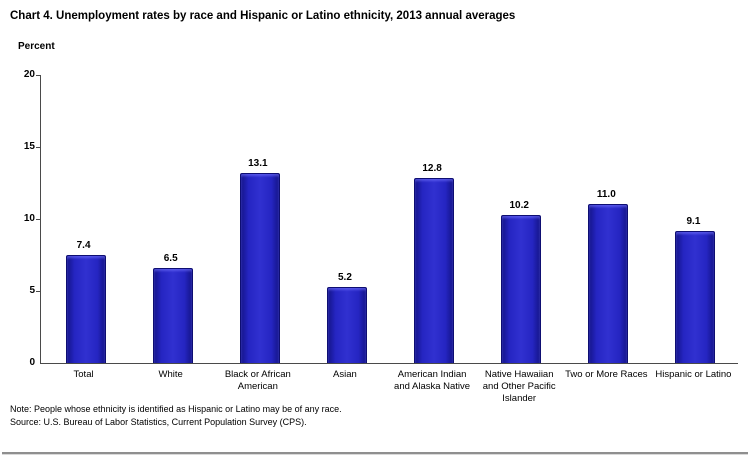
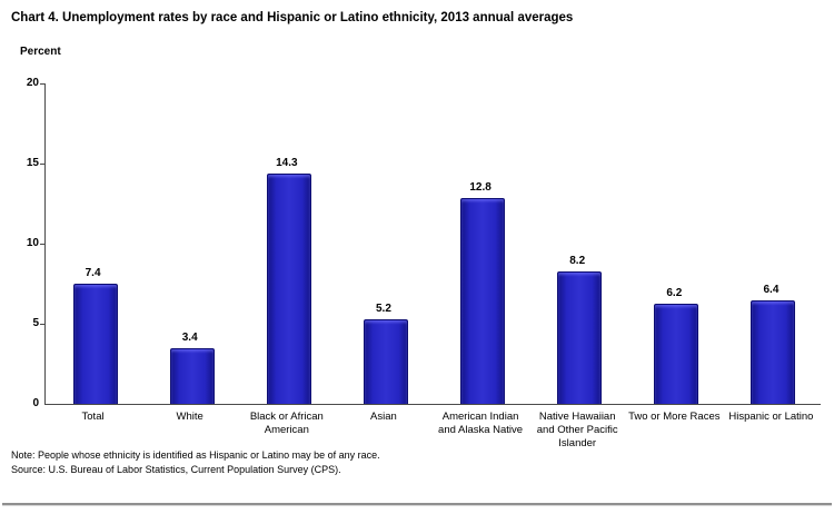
White: 6.5 -> 3.4
Black or African American: 13.1 -> 14.3
Native Hawaiian and Other Pacific Islander: 10.2 -> 8.2
Two or More Races: 11.0 -> 6.2
Hispanic or Latino: 9.1 -> 6.4
